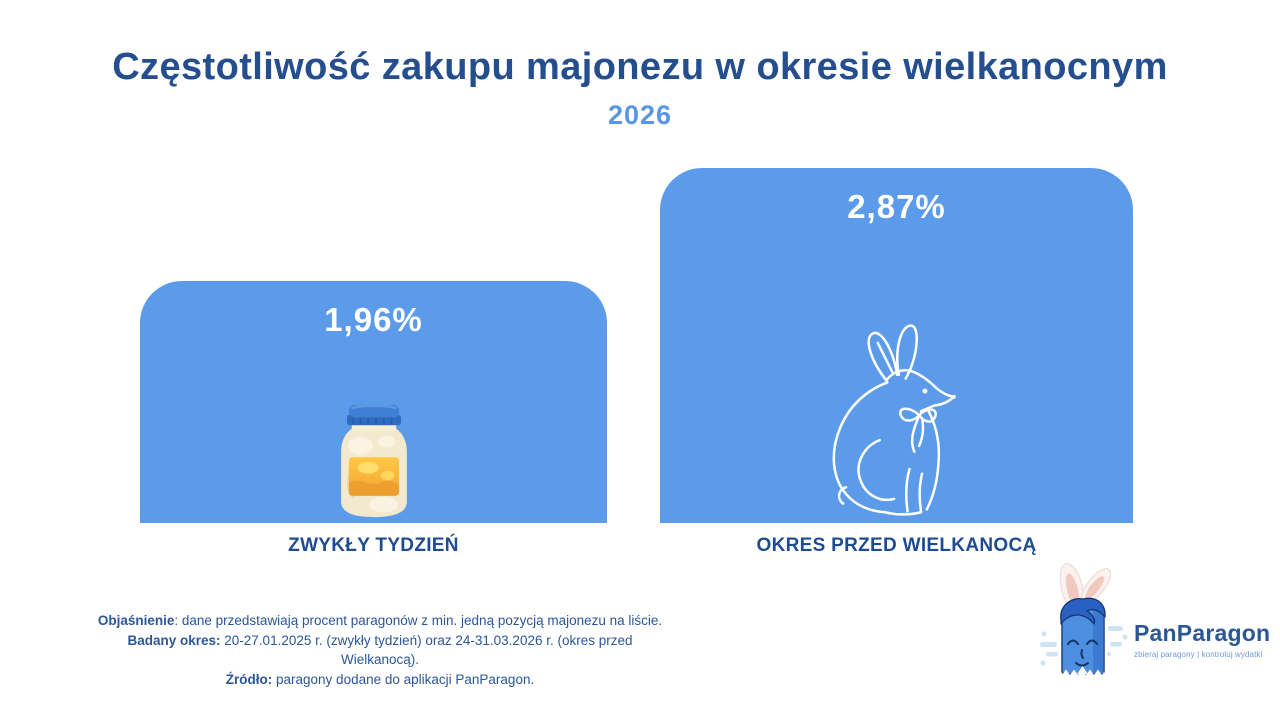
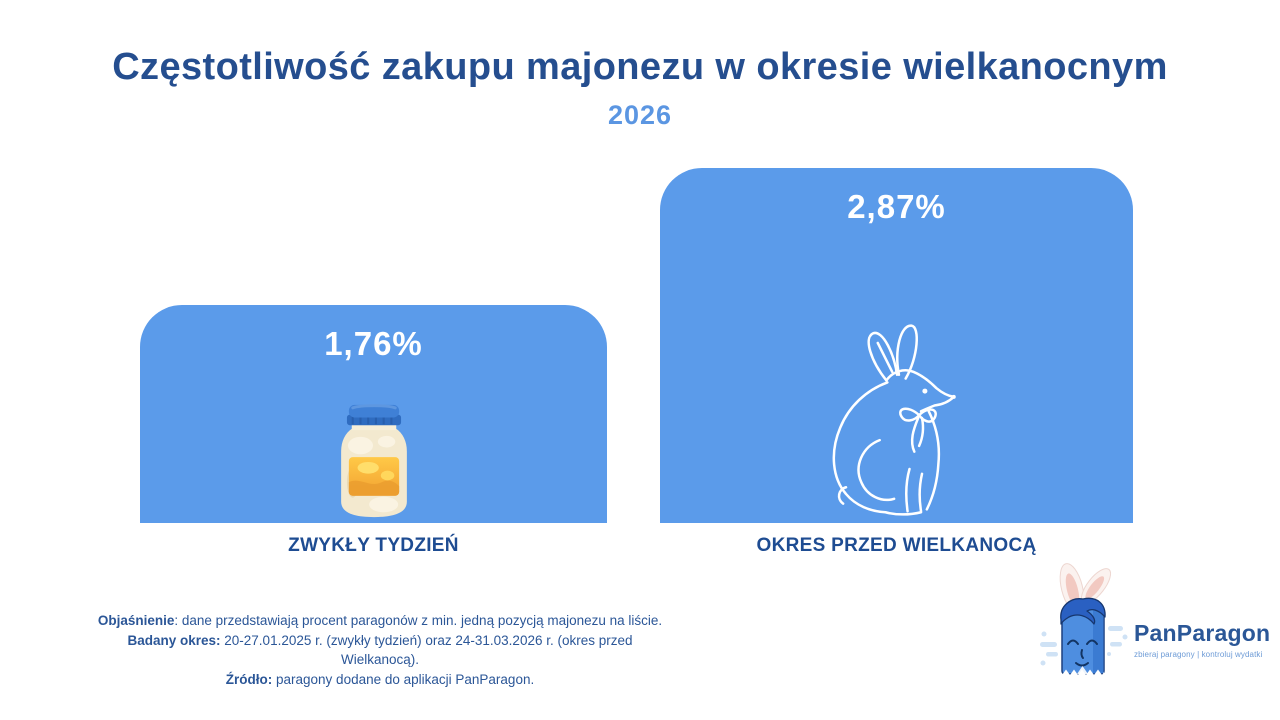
ZWYKŁY TYDZIEŃ: 1,96% -> 1,76%
